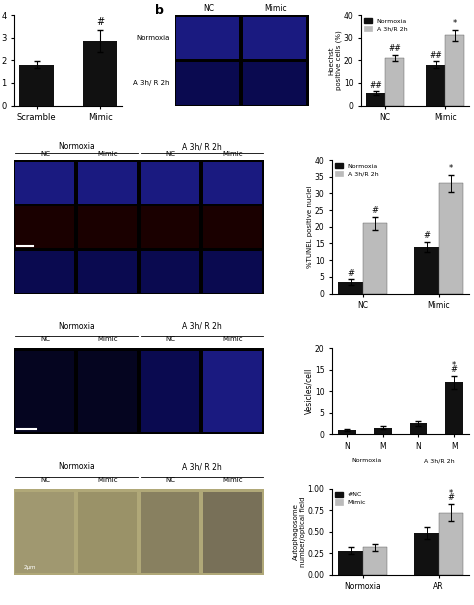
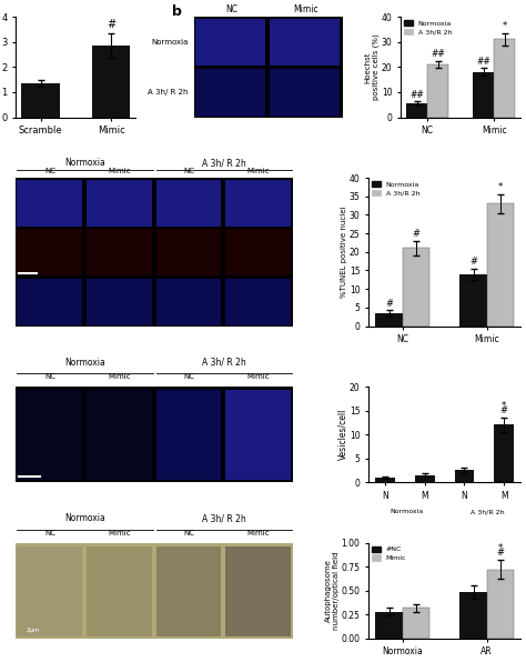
Scramble: 1.80 -> 1.35
